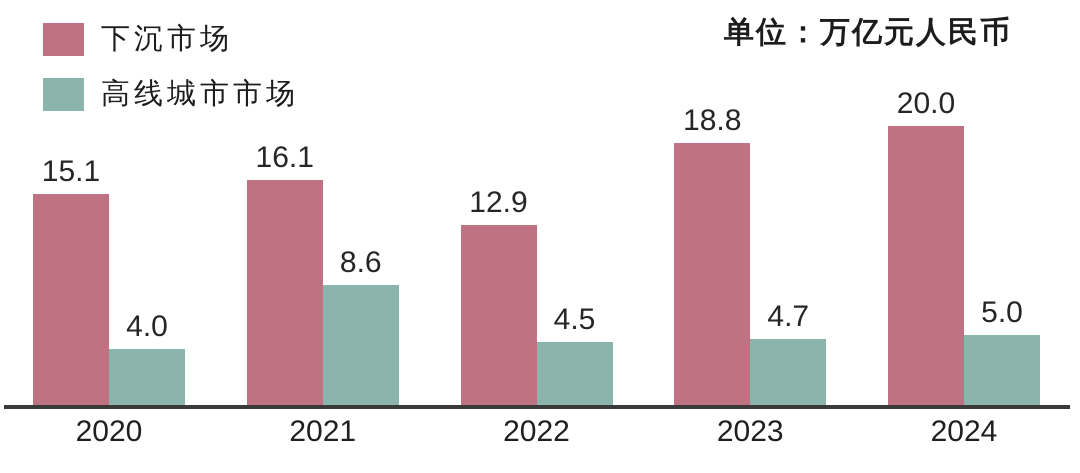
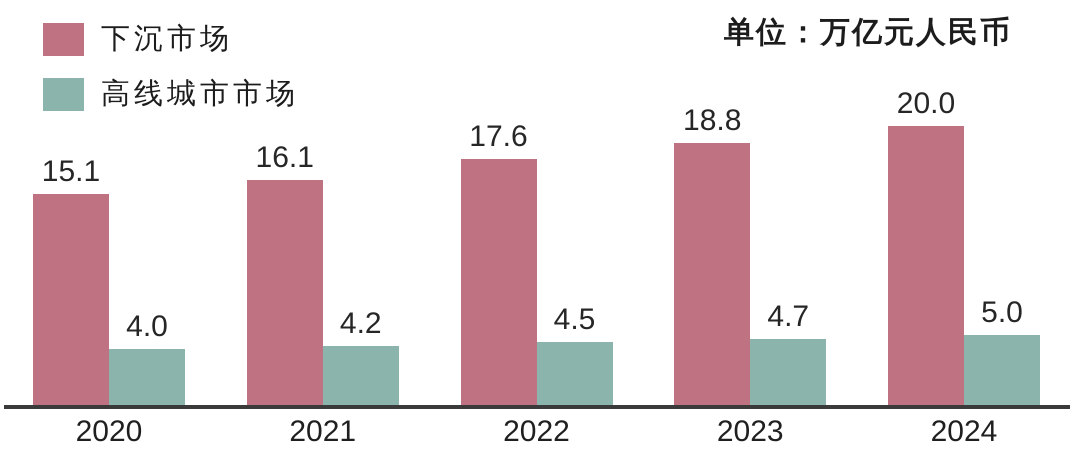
高线城市市场/2021: 8.6 -> 4.2
下沉市场/2022: 12.9 -> 17.6
